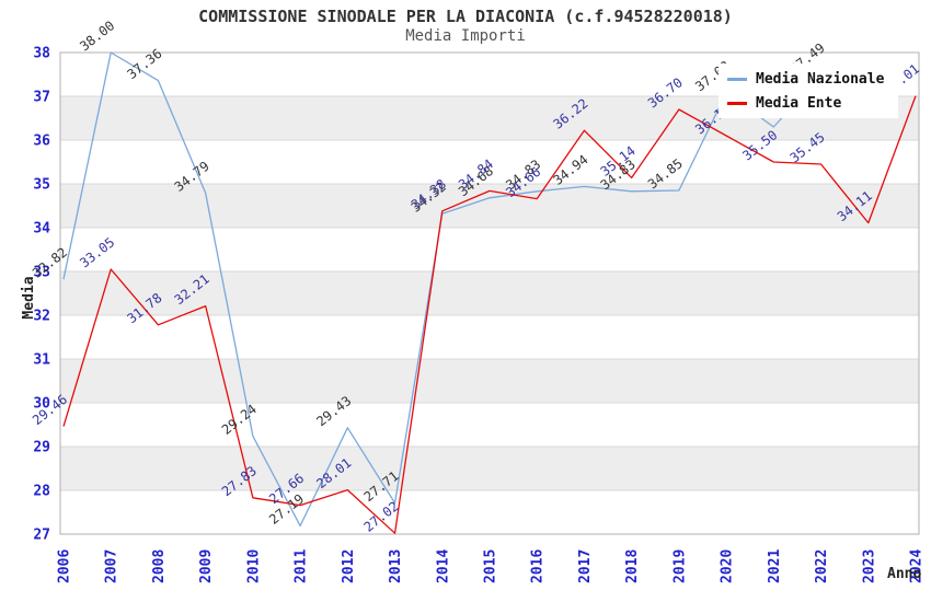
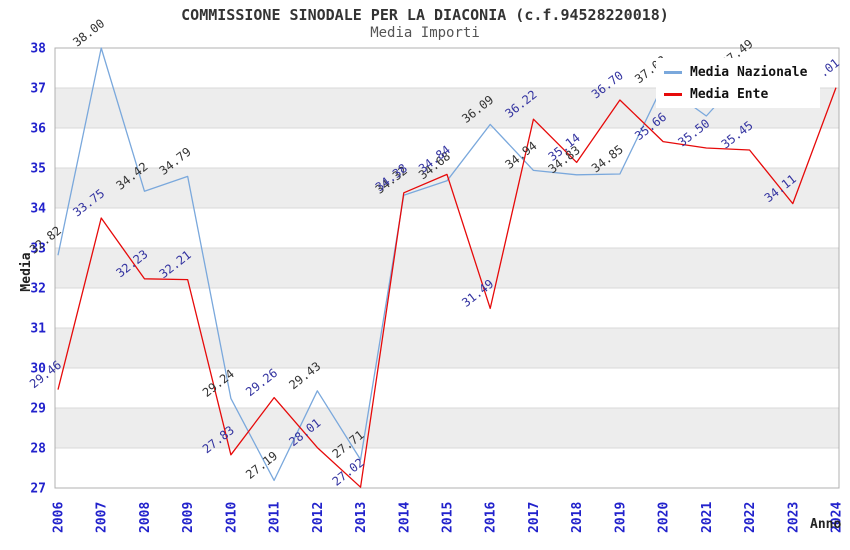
Media Ente/2007: 33.05 -> 33.75
Media Nazionale/2008: 37.36 -> 34.42
Media Ente/2008: 31.78 -> 32.23
Media Ente/2011: 27.66 -> 29.26
Media Nazionale/2016: 34.83 -> 36.09
Media Ente/2016: 34.66 -> 31.49
Media Ente/2020: 36.10 -> 35.66
